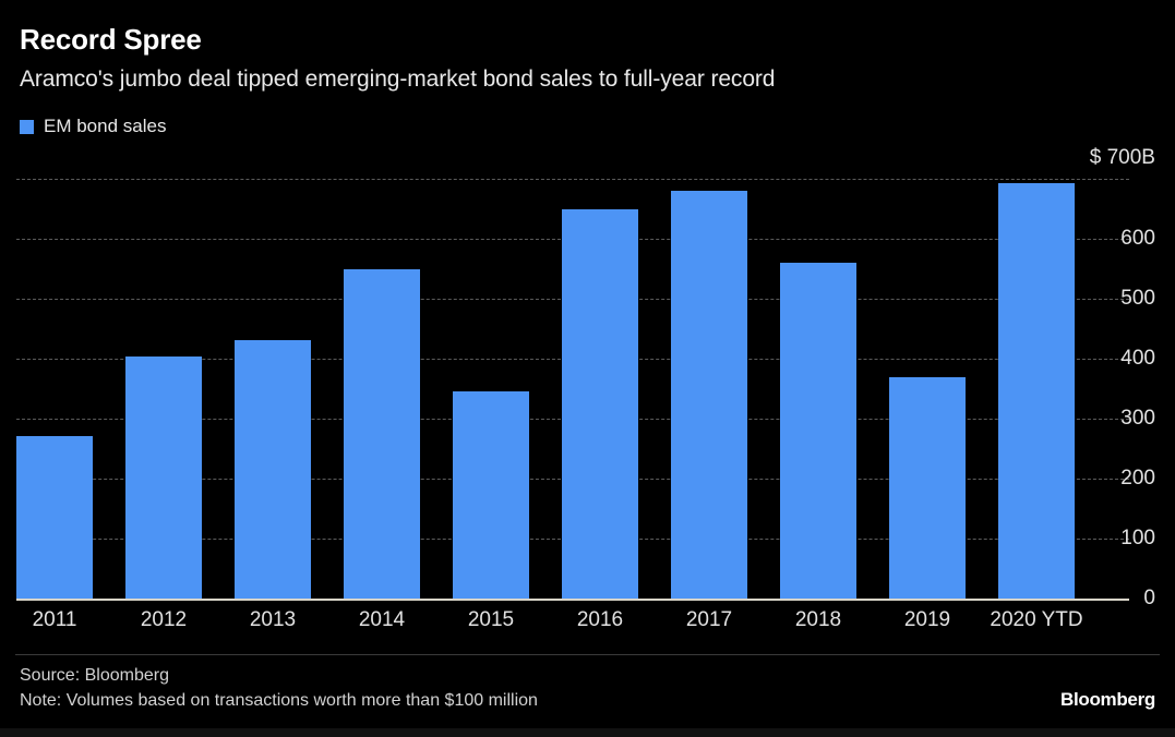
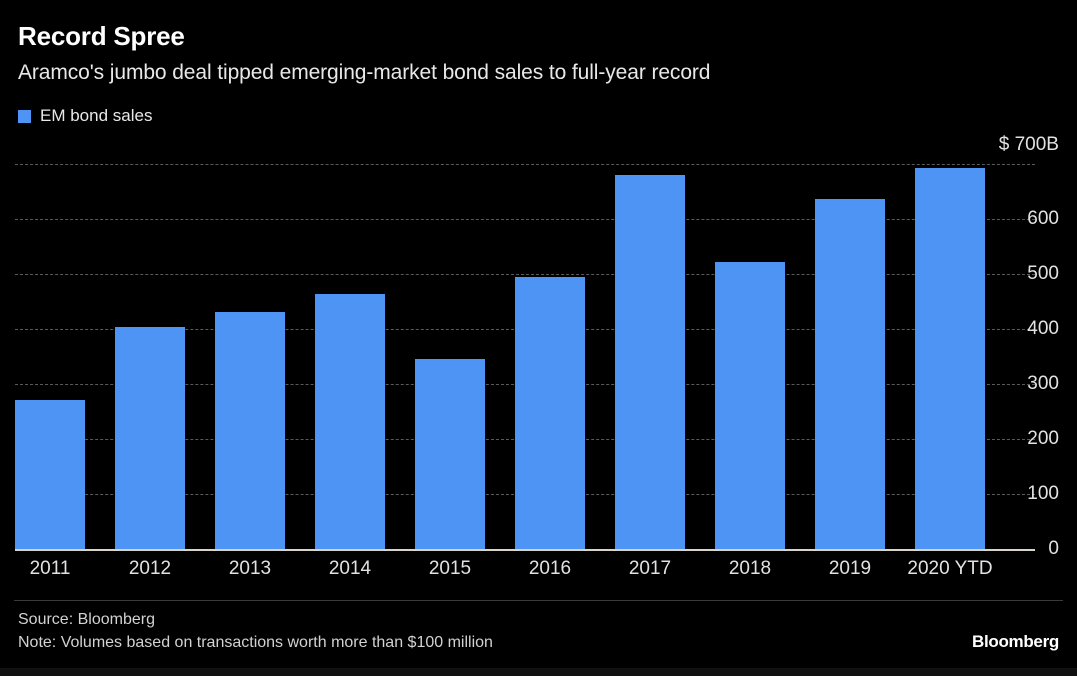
2014: 550 -> 460
2016: 650 -> 500
2018: 560 -> 520
2019: 370 -> 640
